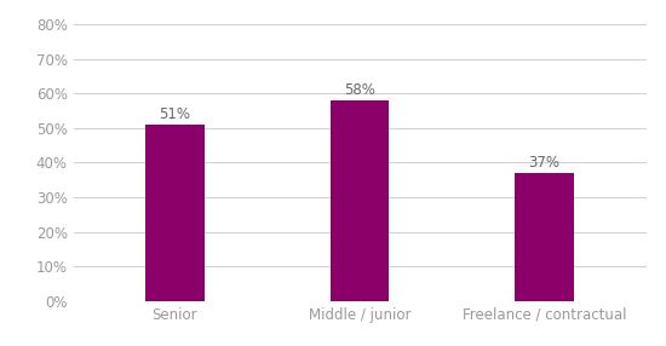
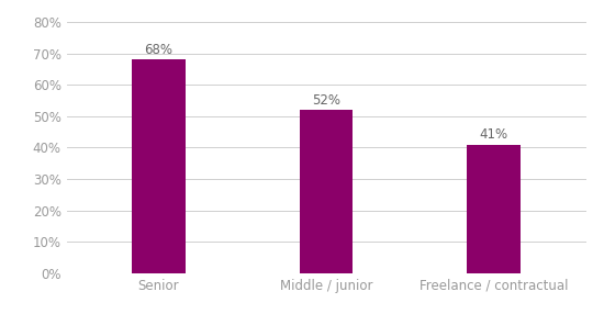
Senior: 51% -> 68%
Middle / junior: 58% -> 52%
Freelance / contractual: 37% -> 41%
